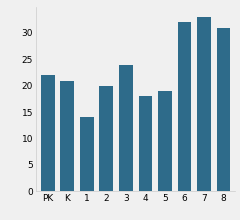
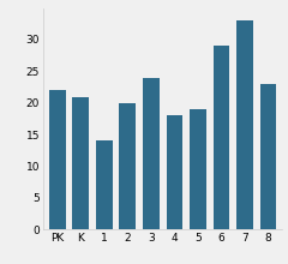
6: 32 -> 29
8: 31 -> 23
